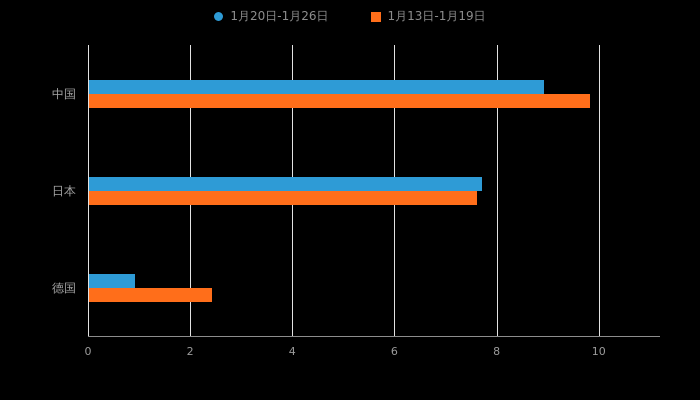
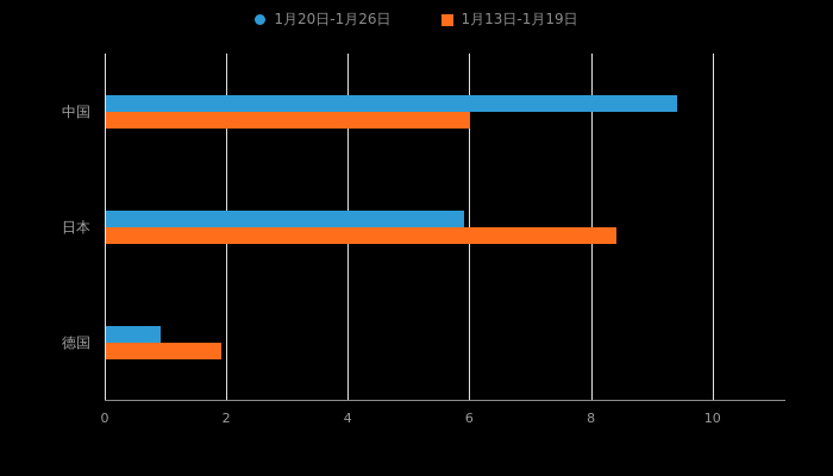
1月20日-1月26日/中国: 8.9 -> 9.4
1月13日-1月19日/中国: 9.8 -> 6.0
1月20日-1月26日/日本: 7.7 -> 5.9
1月13日-1月19日/日本: 7.6 -> 8.4
1月13日-1月19日/德国: 2.4 -> 1.9
